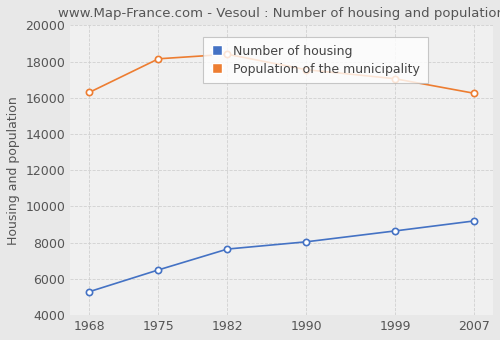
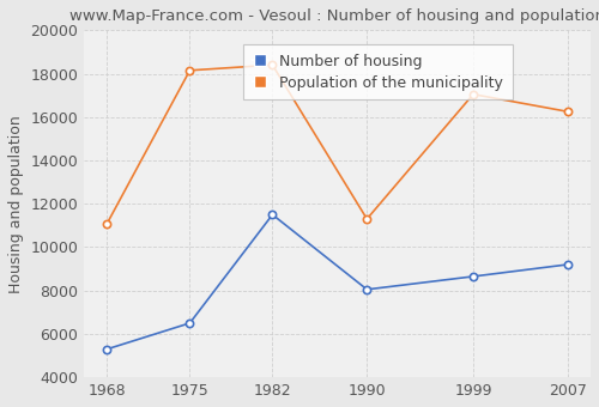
Population of the municipality/1968: 16300 -> 11100
Number of housing/1982: 7600 -> 11500
Population of the municipality/1990: 17600 -> 11300
